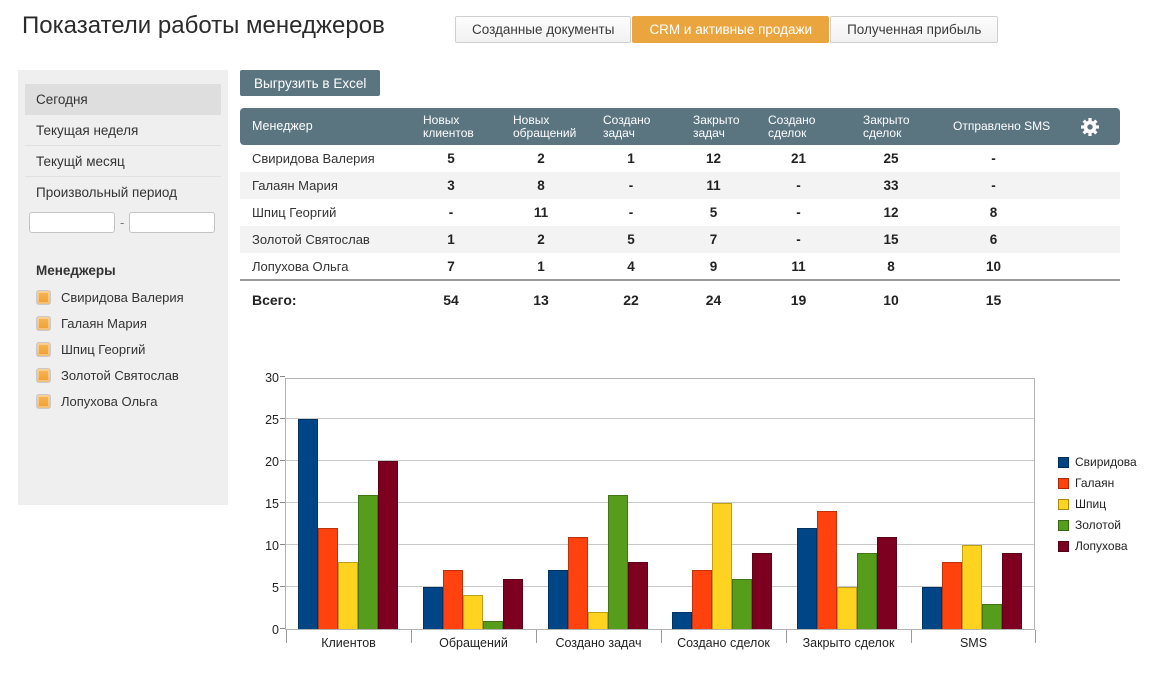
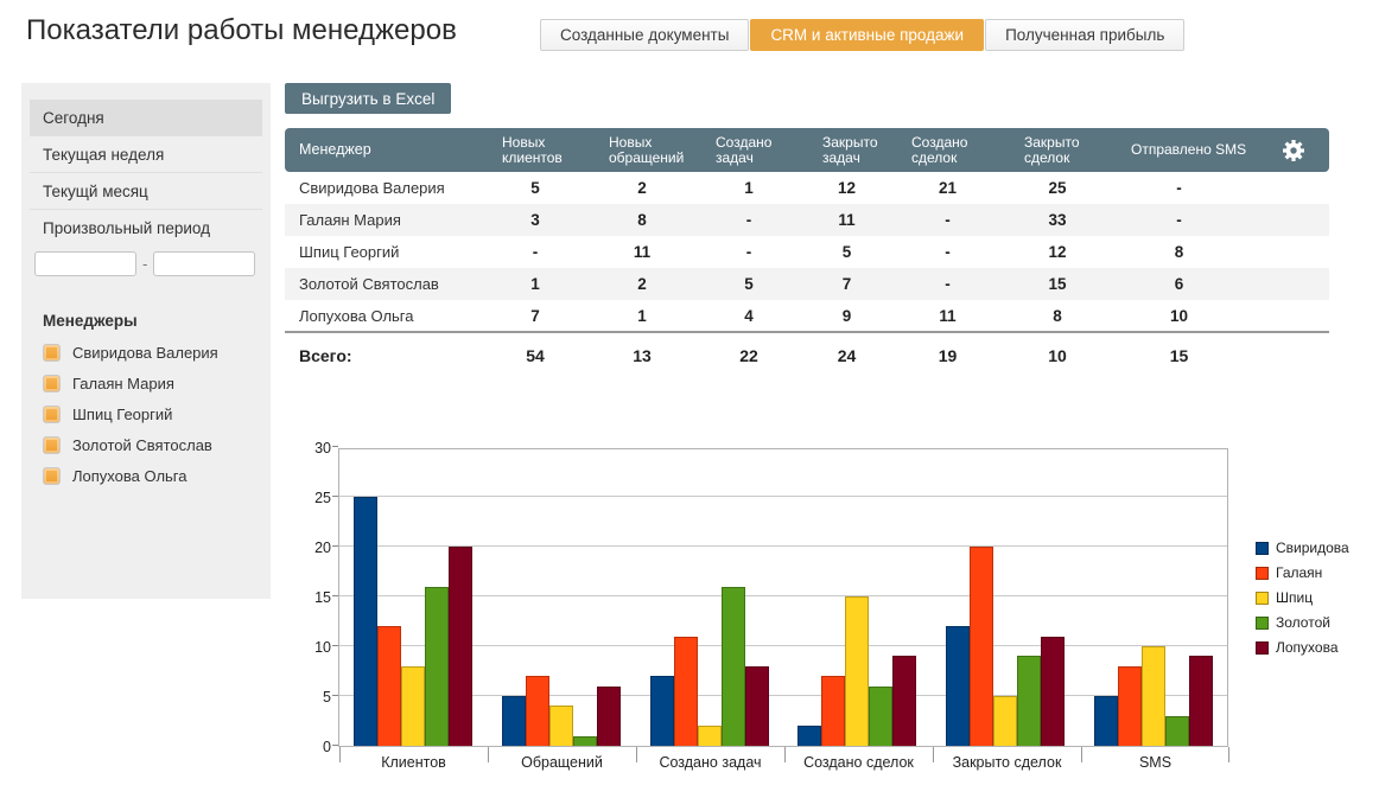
Галаян/Закрыто сделок: 14 -> 20
